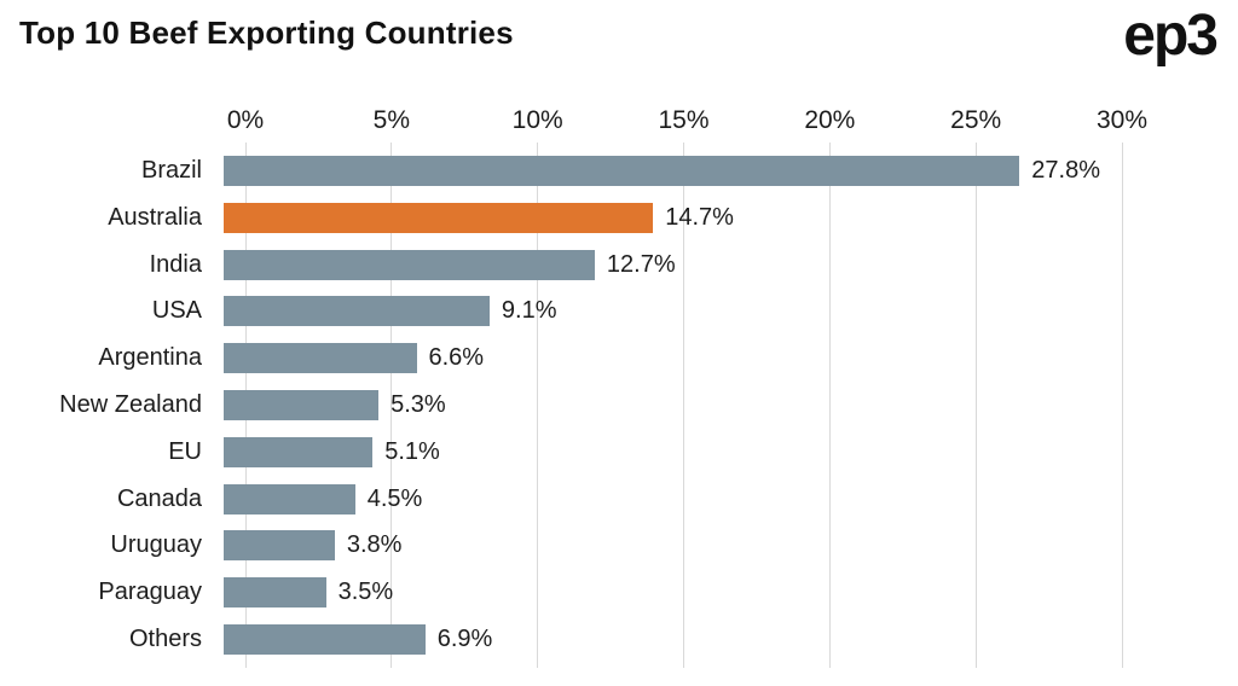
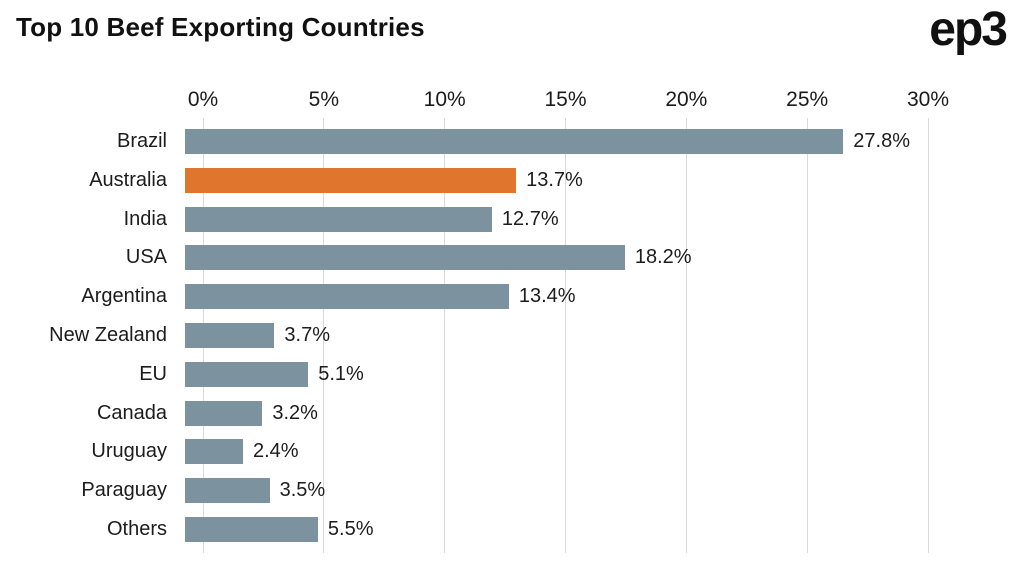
Australia: 14.7% -> 13.7%
USA: 9.1% -> 18.2%
Argentina: 6.6% -> 13.4%
New Zealand: 5.3% -> 3.7%
Canada: 4.5% -> 3.2%
Uruguay: 3.8% -> 2.4%
Others: 6.9% -> 5.5%
